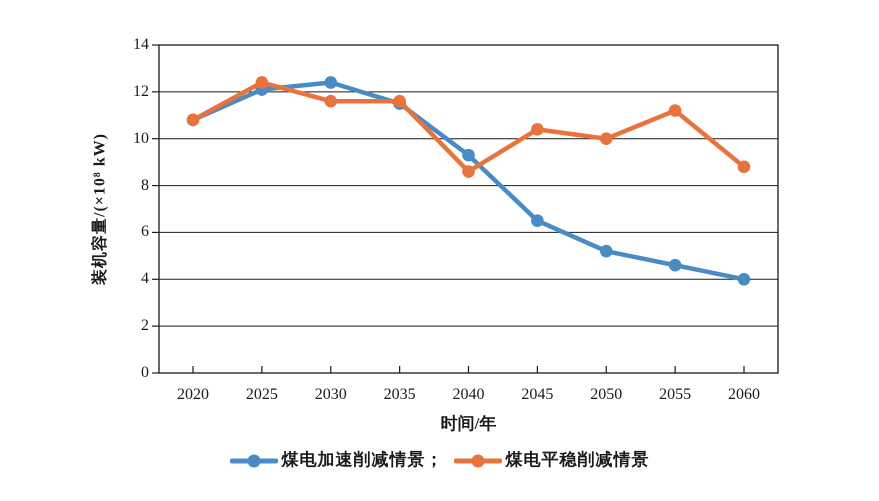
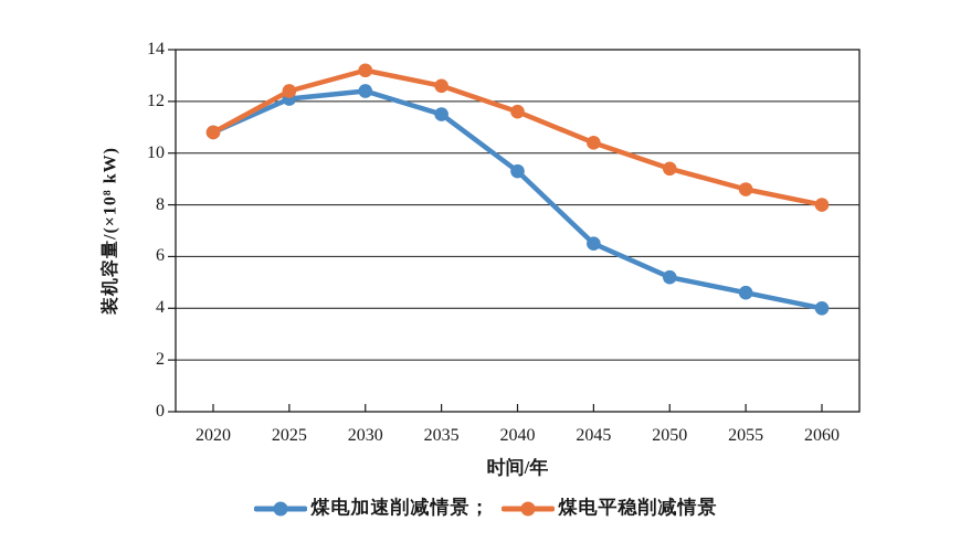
煤电平稳削减情景/2030: 11.6 -> 13.2
煤电平稳削减情景/2035: 11.6 -> 12.6
煤电平稳削减情景/2040: 8.6 -> 11.6
煤电平稳削减情景/2050: 10.0 -> 9.4
煤电平稳削减情景/2055: 11.2 -> 8.6
煤电平稳削减情景/2060: 8.8 -> 8.0
